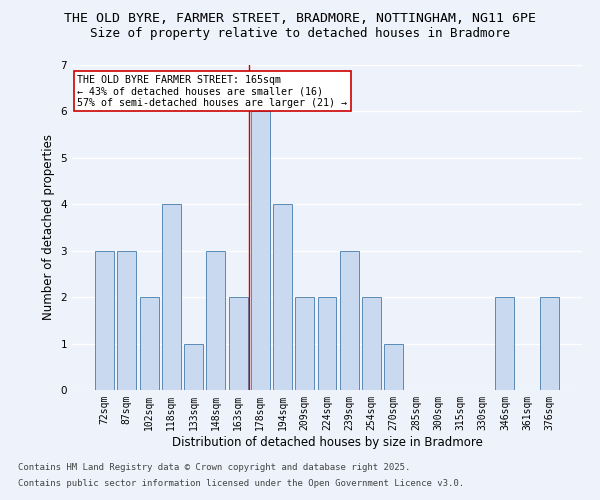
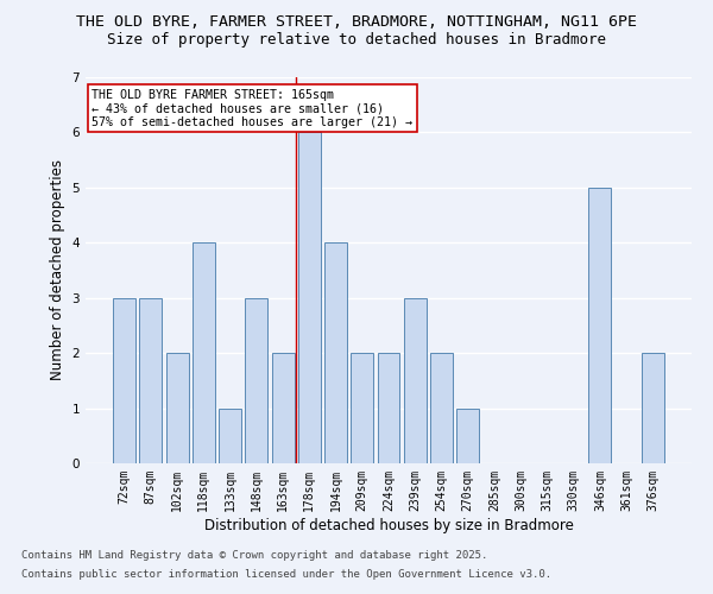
346sqm: 2 -> 5
